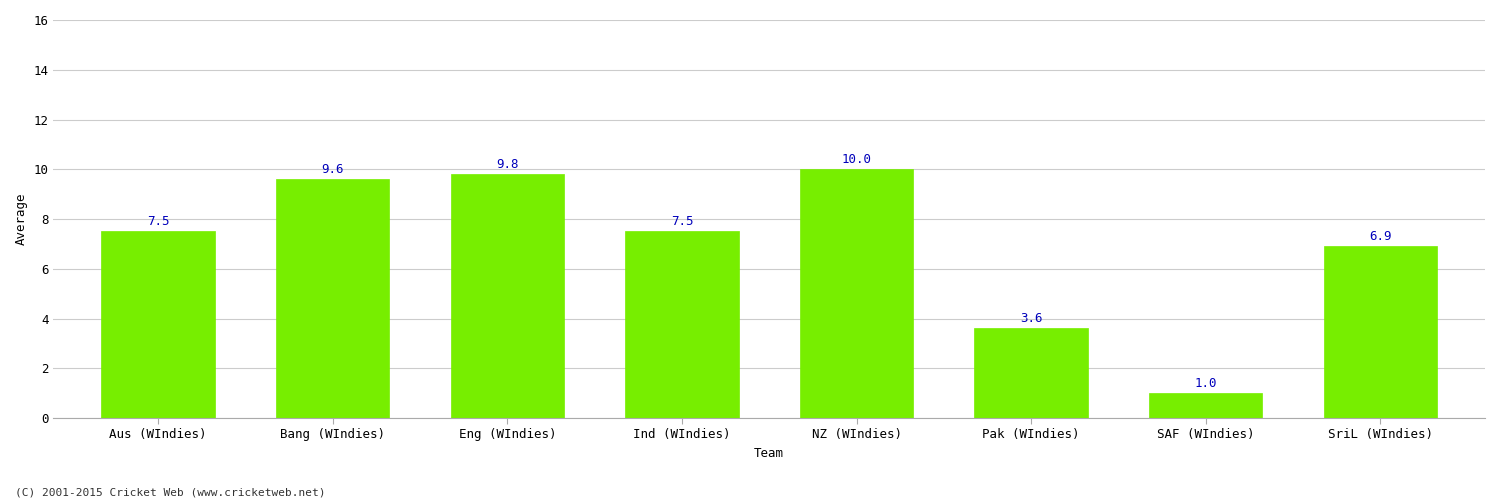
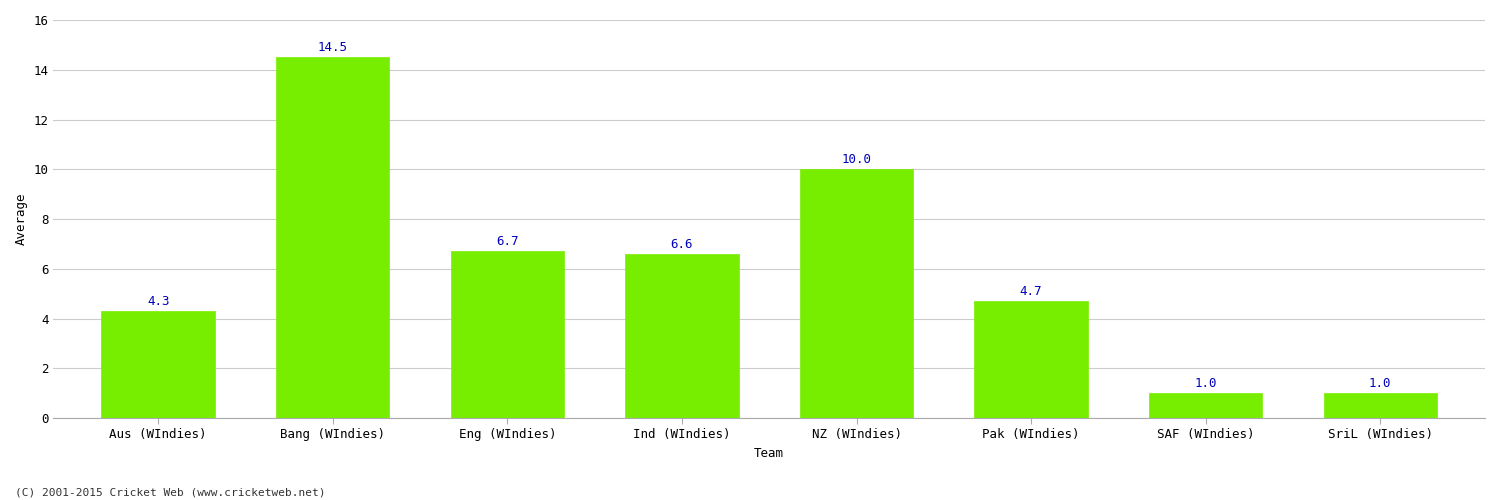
Aus (WIndies): 7.5 -> 4.3
Bang (WIndies): 9.6 -> 14.5
Eng (WIndies): 9.8 -> 6.7
Ind (WIndies): 7.5 -> 6.6
Pak (WIndies): 3.6 -> 4.7
SriL (WIndies): 6.9 -> 1.0
